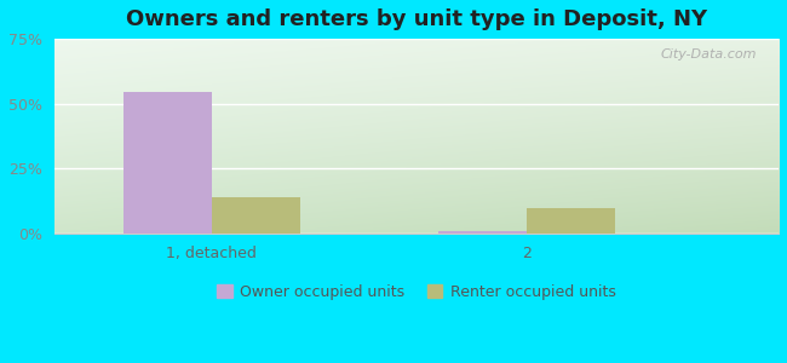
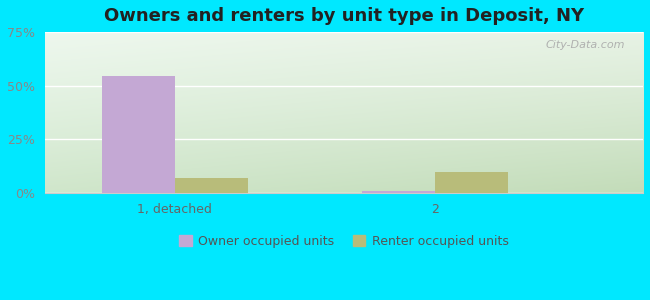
Renter occupied units/1, detached: 14% -> 7%
